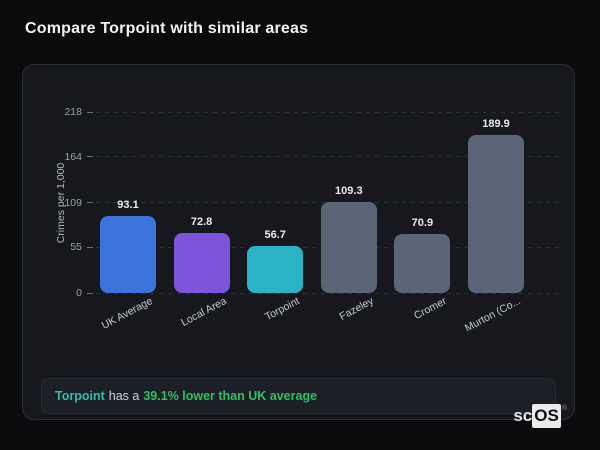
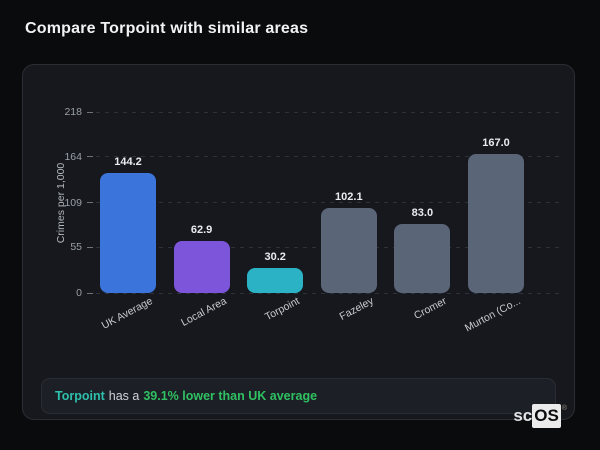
UK Average: 93.1 -> 144.2
Local Area: 72.8 -> 62.9
Torpoint: 56.7 -> 30.2
Fazeley: 109.3 -> 102.1
Cromer: 70.9 -> 83.0
Murton (Co...: 189.9 -> 167.0
